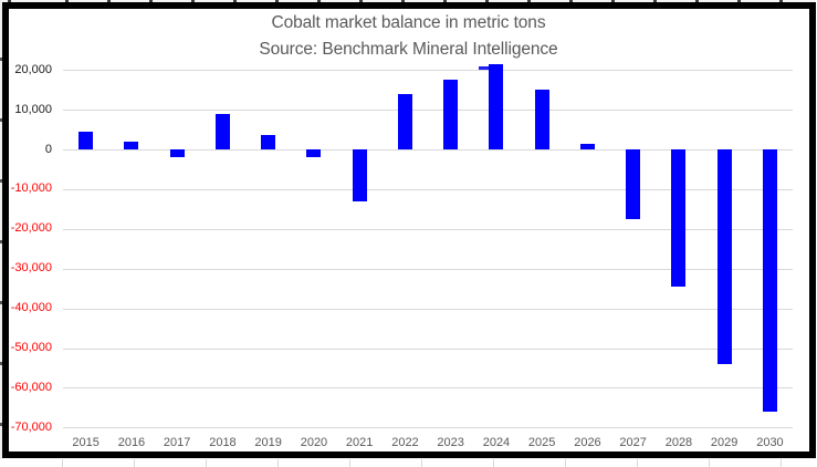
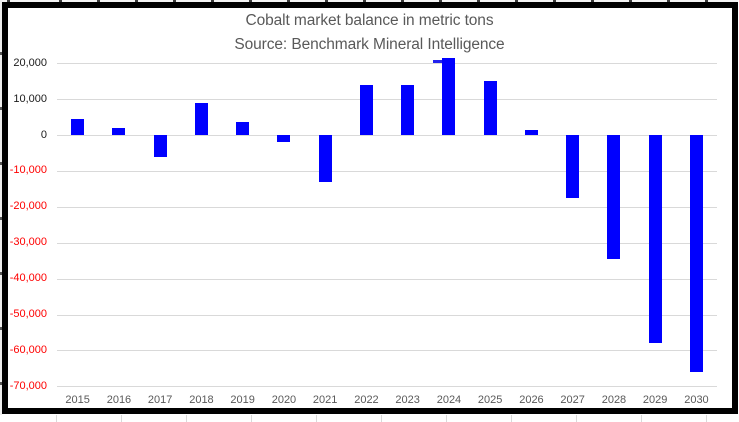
2017: -2000 -> -6000
2023: 18000 -> 14000
2029: -54000 -> -58000
